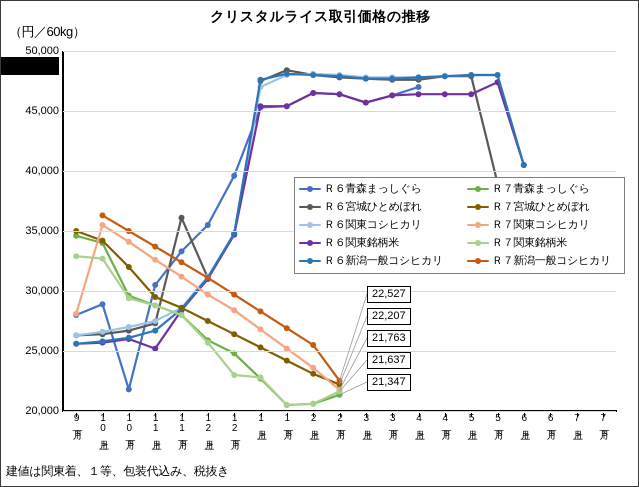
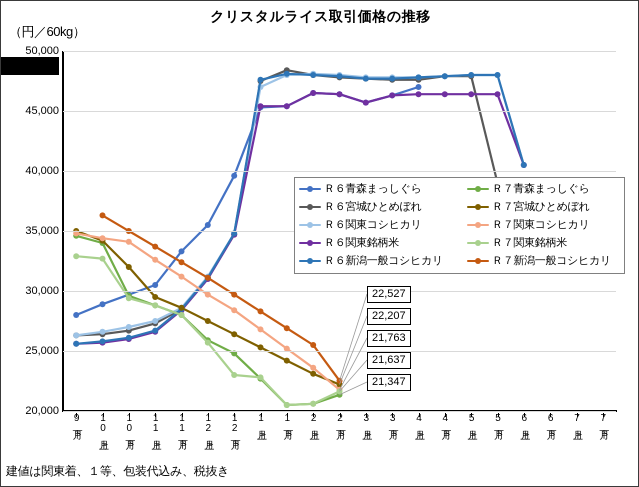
Ｒ７関東コシヒカリ/9月下: 28100 -> 34800
Ｒ７関東コシヒカリ/10月上: 35500 -> 34400
Ｒ６青森まっしぐら/10月下: 21800 -> 29700
Ｒ６関東銘柄米/11月上: 25200 -> 26600
Ｒ６宮城ひとめぼれ/11月下: 36100 -> 28500
Ｒ６関東銘柄米/5月下: 47400 -> 46400
